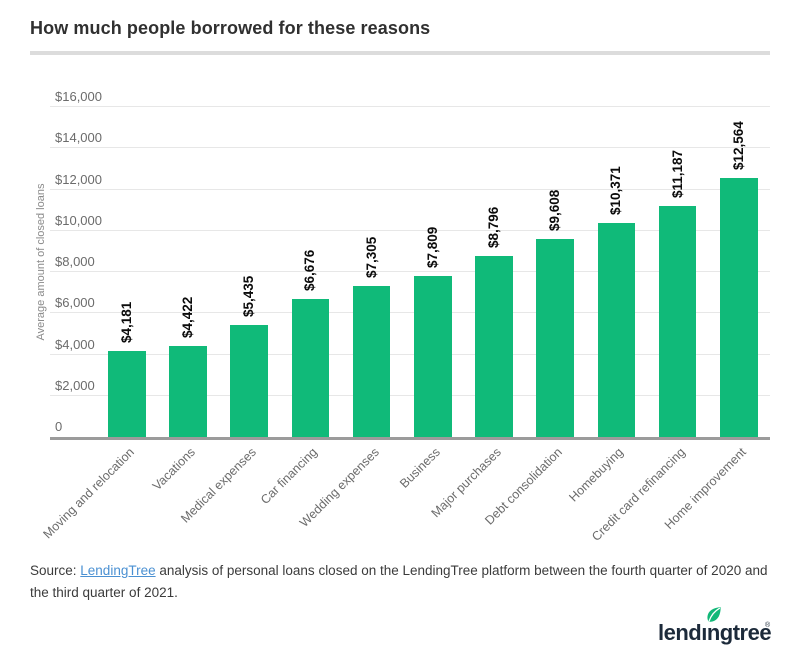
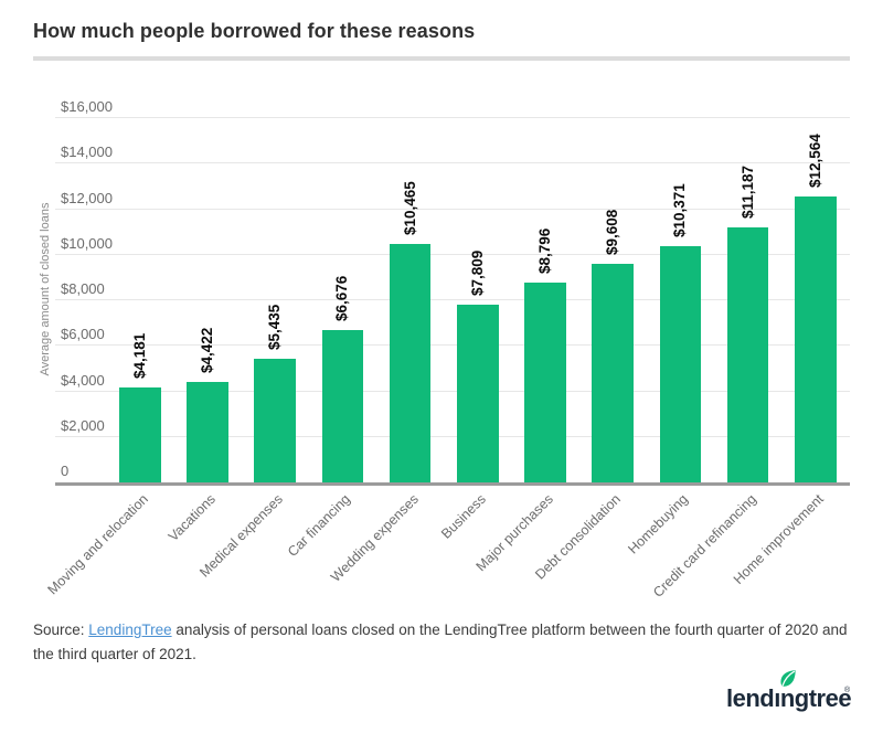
Wedding expenses: $7,305 -> $10,465
